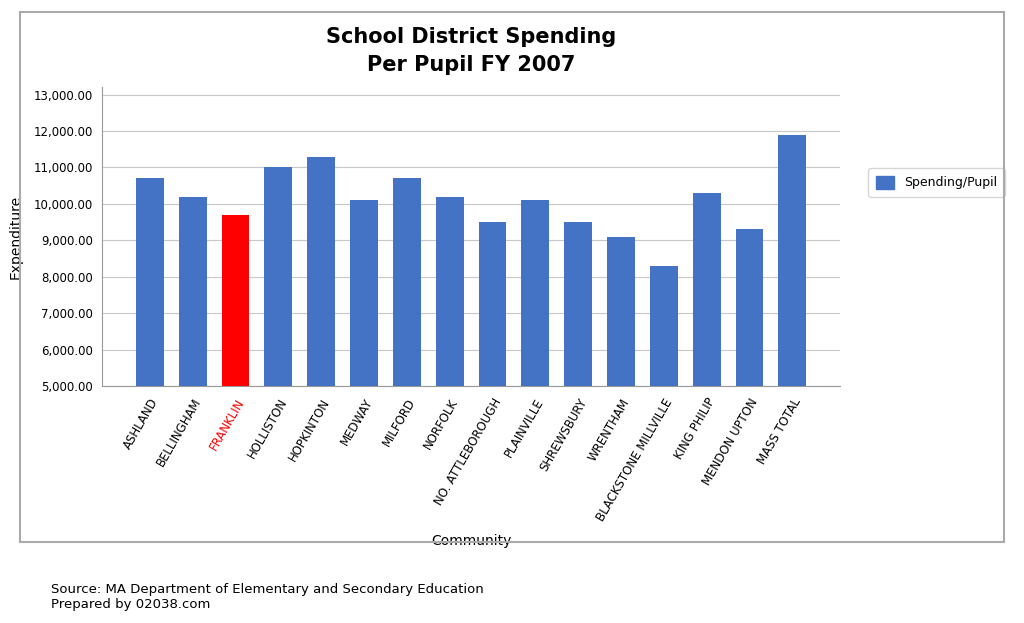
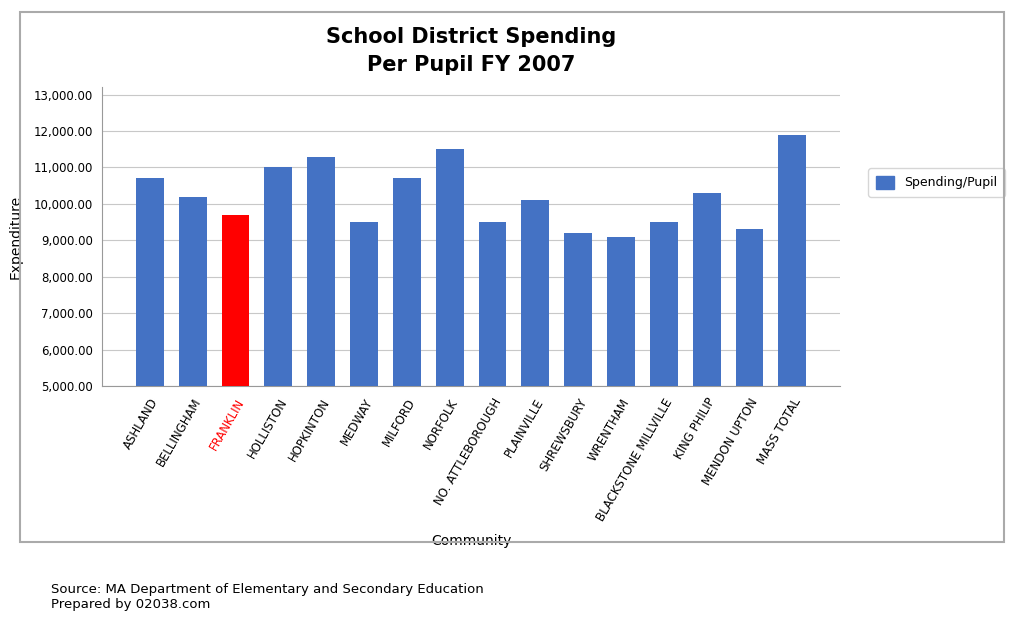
MEDWAY: 10,100 -> 9,500
NORFOLK: 10,200 -> 11,500
SHREWSBURY: 9,500 -> 9,200
BLACKSTONE MILLVILLE: 8,300 -> 9,500
